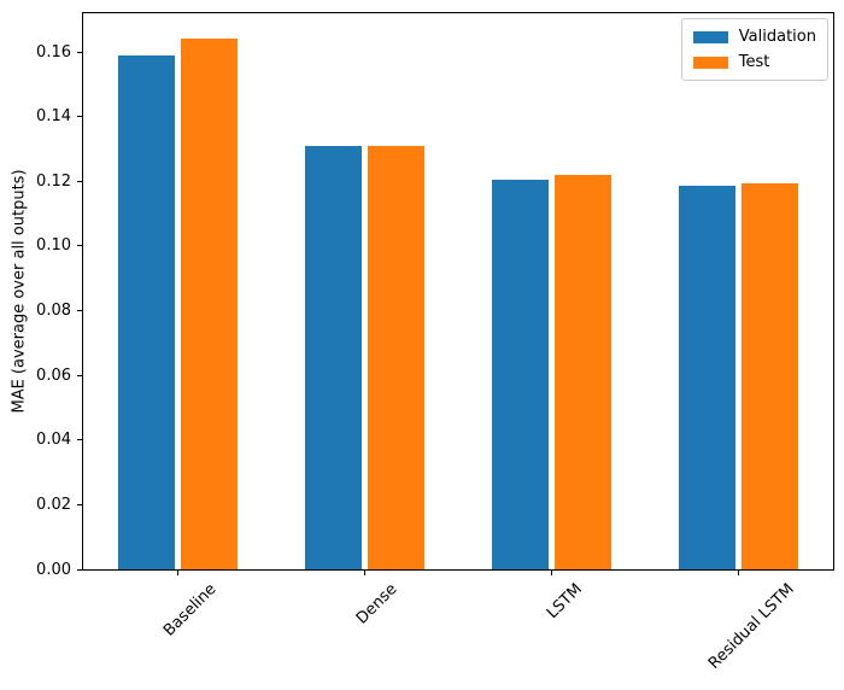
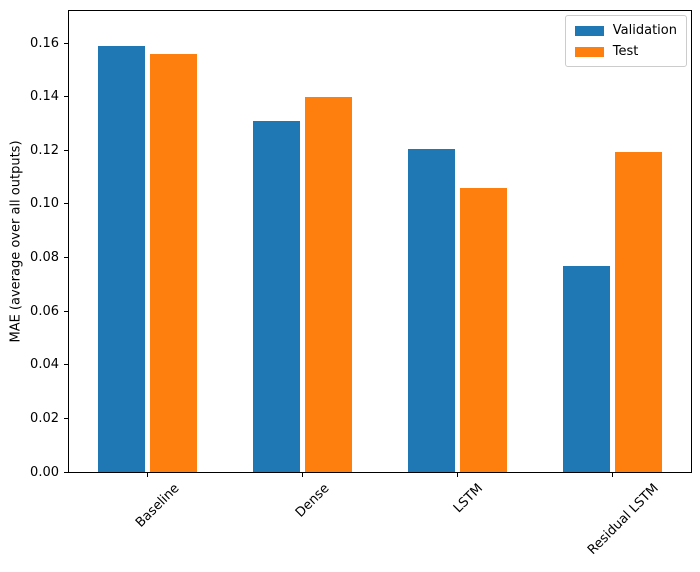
Test/Baseline: 0.164 -> 0.156
Test/Dense: 0.131 -> 0.140
Test/LSTM: 0.122 -> 0.106
Validation/Residual LSTM: 0.118 -> 0.077
